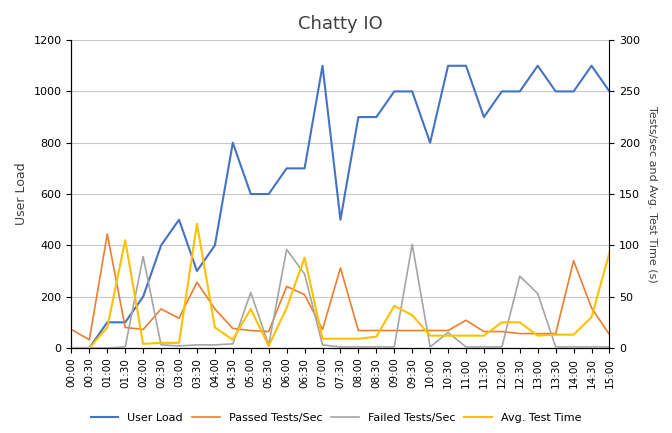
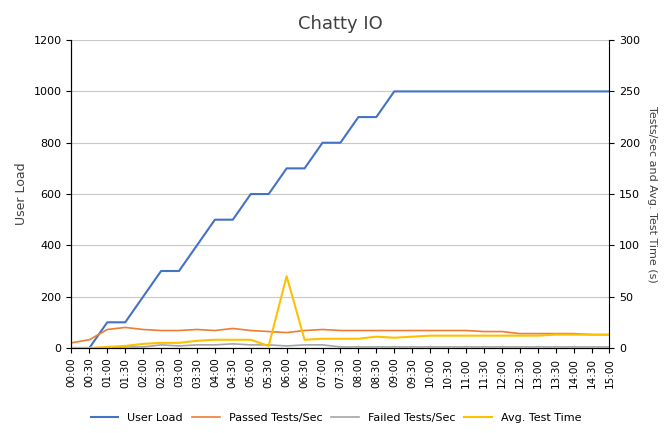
Passed Tests/Sec/00:00: 18 -> 5
Passed Tests/Sec/01:00: 111 -> 18
Avg. Test Time/01:00: 20 -> 1
Avg. Test Time/01:30: 105 -> 2
Failed Tests/Sec/02:00: 89 -> 1
User Load/02:30: 400 -> 300
Passed Tests/Sec/02:30: 38 -> 17
User Load/03:00: 500 -> 300
Passed Tests/Sec/03:00: 29 -> 17
User Load/03:30: 300 -> 400
Passed Tests/Sec/03:30: 64 -> 18
Avg. Test Time/03:30: 121 -> 7
User Load/04:00: 400 -> 500
Passed Tests/Sec/04:00: 38 -> 17
Avg. Test Time/04:00: 20 -> 8
User Load/04:30: 800 -> 500
Failed Tests/Sec/05:00: 54 -> 3
Avg. Test Time/05:00: 38 -> 8
Passed Tests/Sec/06:00: 60 -> 15
Failed Tests/Sec/06:00: 96 -> 2
Avg. Test Time/06:00: 39 -> 70
Passed Tests/Sec/06:30: 52 -> 17
Failed Tests/Sec/06:30: 72 -> 3
Avg. Test Time/06:30: 88 -> 8
User Load/07:00: 1100 -> 800
User Load/07:30: 500 -> 800
Passed Tests/Sec/07:30: 78 -> 17
Avg. Test Time/09:00: 41 -> 10
Failed Tests/Sec/09:30: 101 -> 1
Avg. Test Time/09:30: 32 -> 11
User Load/10:00: 800 -> 1000
User Load/10:30: 1100 -> 1000
Failed Tests/Sec/10:30: 15 -> 1
User Load/11:00: 1100 -> 1000
Passed Tests/Sec/11:00: 27 -> 17
User Load/11:30: 900 -> 1000
Avg. Test Time/12:00: 25 -> 12
Failed Tests/Sec/12:30: 70 -> 1
Avg. Test Time/12:30: 25 -> 12
User Load/13:00: 1100 -> 1000
Failed Tests/Sec/13:00: 53 -> 1
Passed Tests/Sec/14:00: 85 -> 14
User Load/14:30: 1100 -> 1000
Passed Tests/Sec/14:30: 39 -> 13
Avg. Test Time/14:30: 30 -> 13
Avg. Test Time/15:00: 93 -> 13
